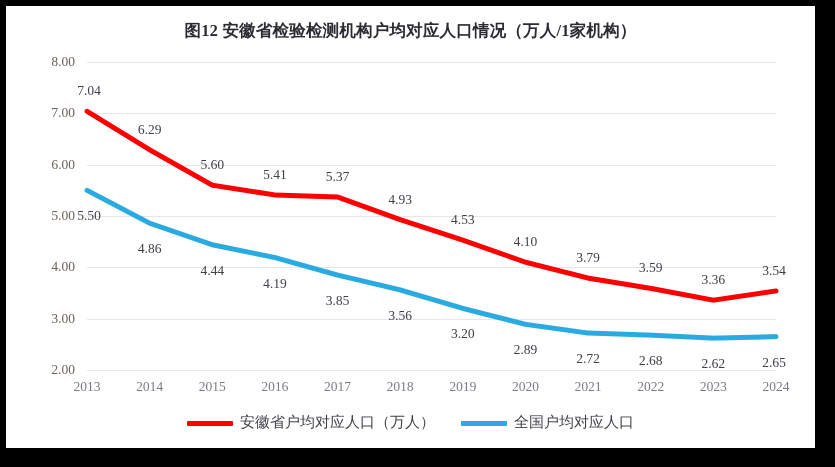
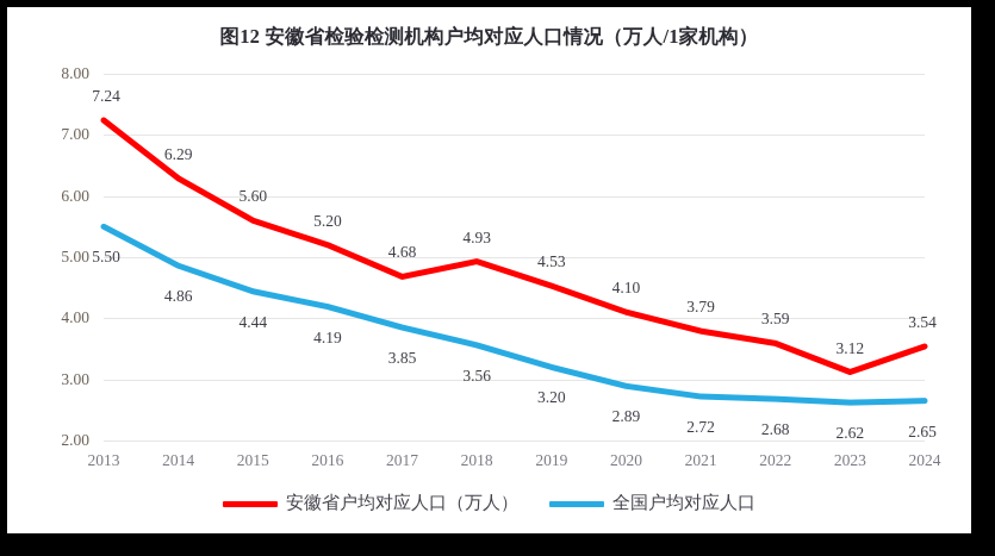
安徽省户均对应人口（万人）/2013: 7.04 -> 7.24
安徽省户均对应人口（万人）/2016: 5.41 -> 5.20
安徽省户均对应人口（万人）/2017: 5.37 -> 4.68
安徽省户均对应人口（万人）/2023: 3.36 -> 3.12
